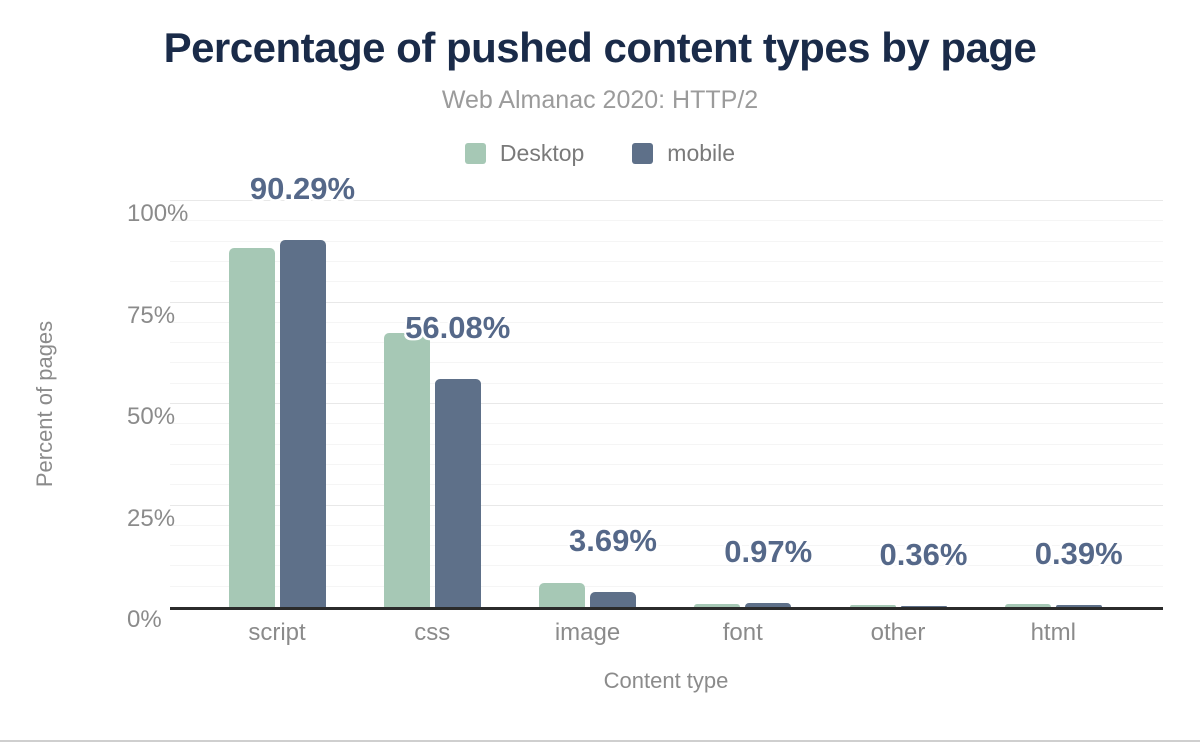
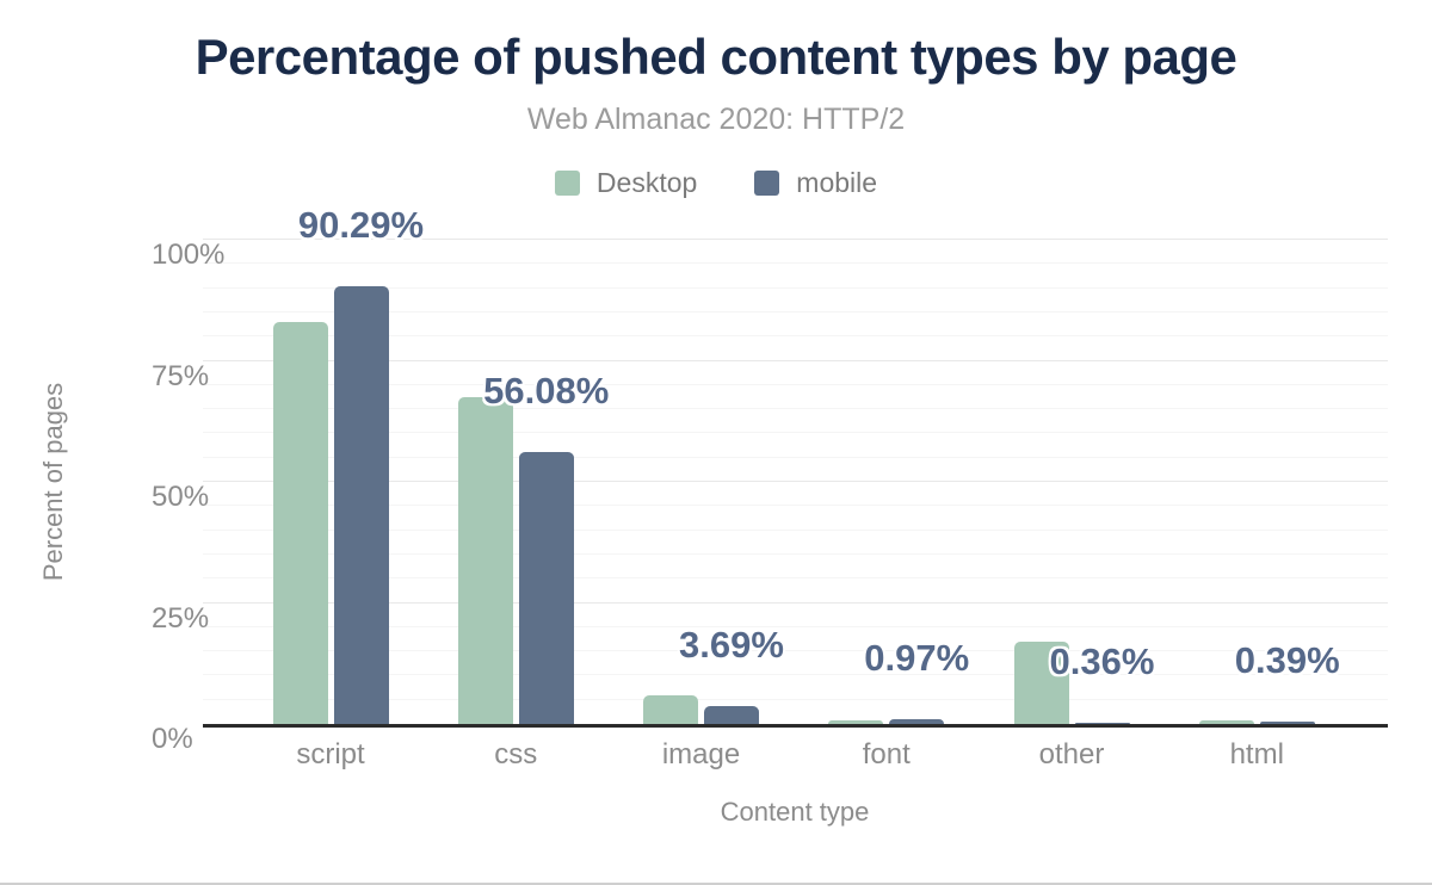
Desktop/script: 88% -> 83%
Desktop/other: 1% -> 17%
